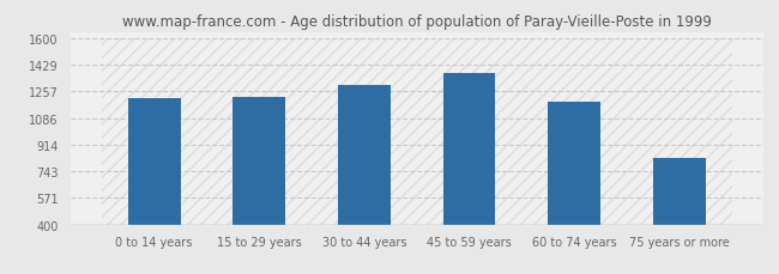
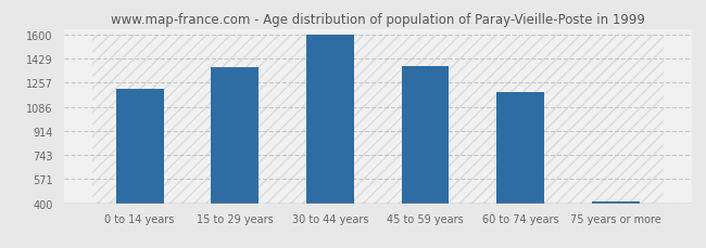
15 to 29 years: 1220 -> 1370
30 to 44 years: 1300 -> 1600
75 years or more: 830 -> 420
